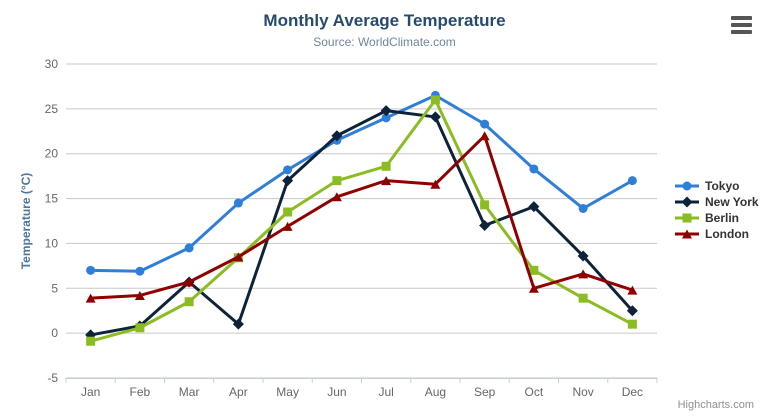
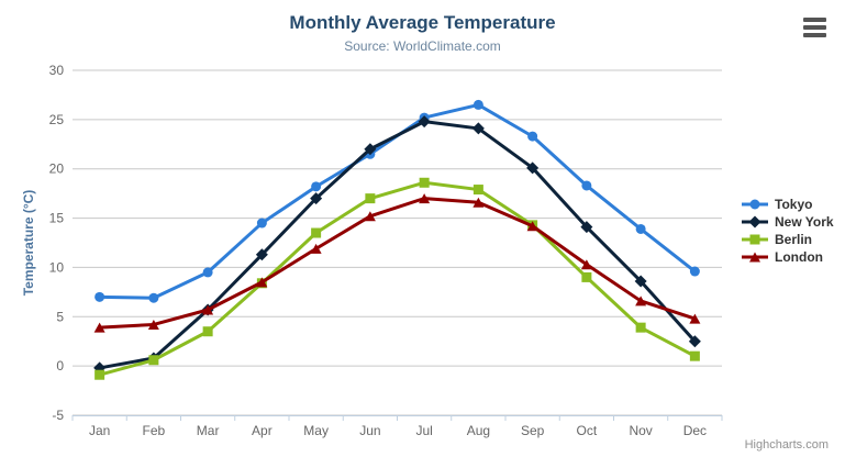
New York/Apr: 1 -> 11
Tokyo/Jul: 24 -> 25
Berlin/Aug: 26 -> 18
New York/Sep: 12 -> 20
London/Sep: 22 -> 14
Berlin/Oct: 7 -> 9
London/Oct: 5 -> 10
Tokyo/Dec: 17 -> 10
